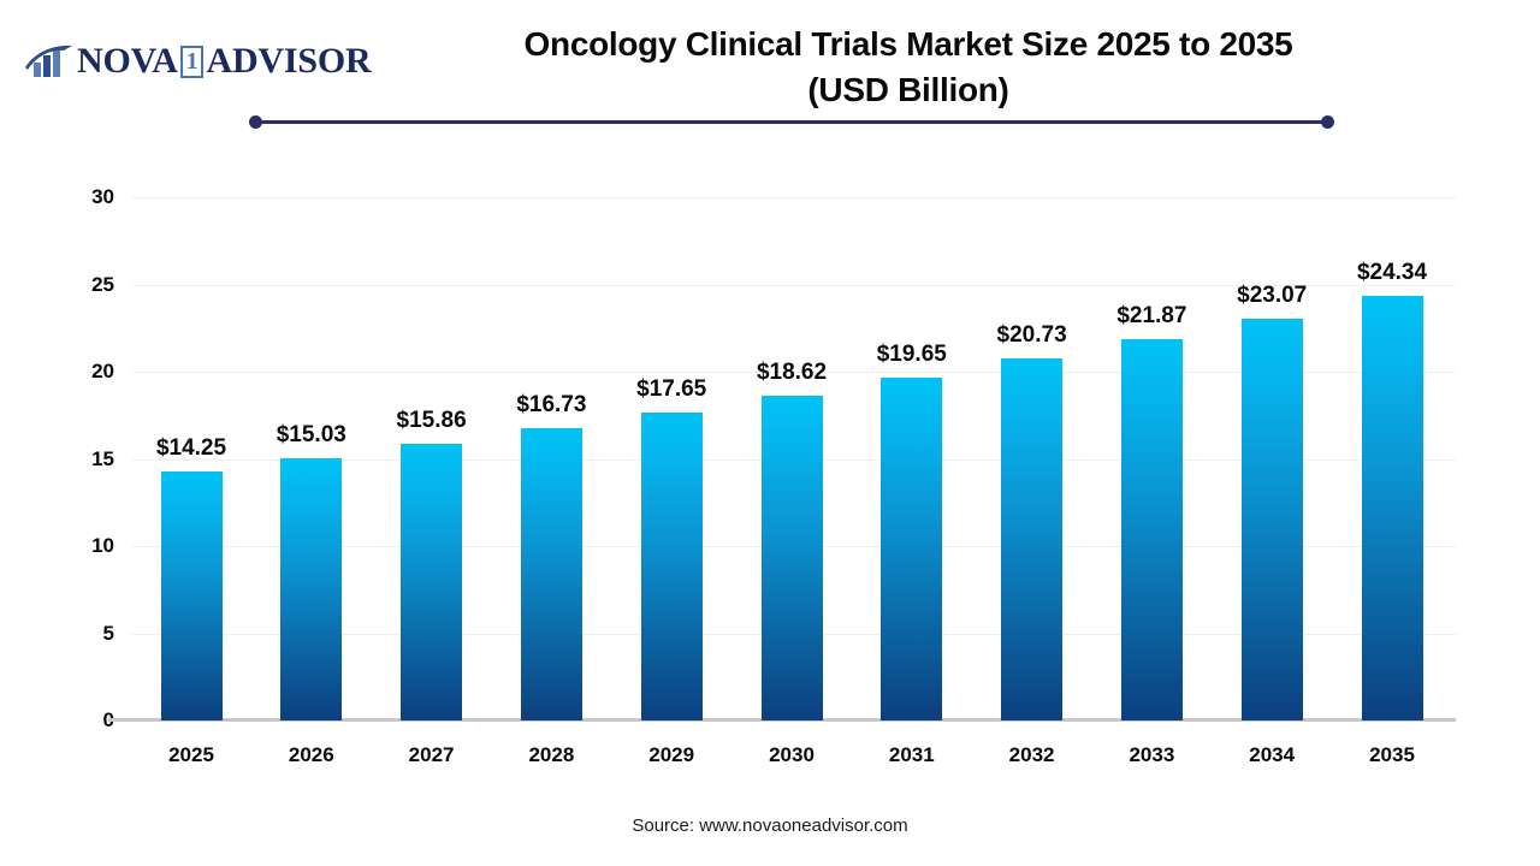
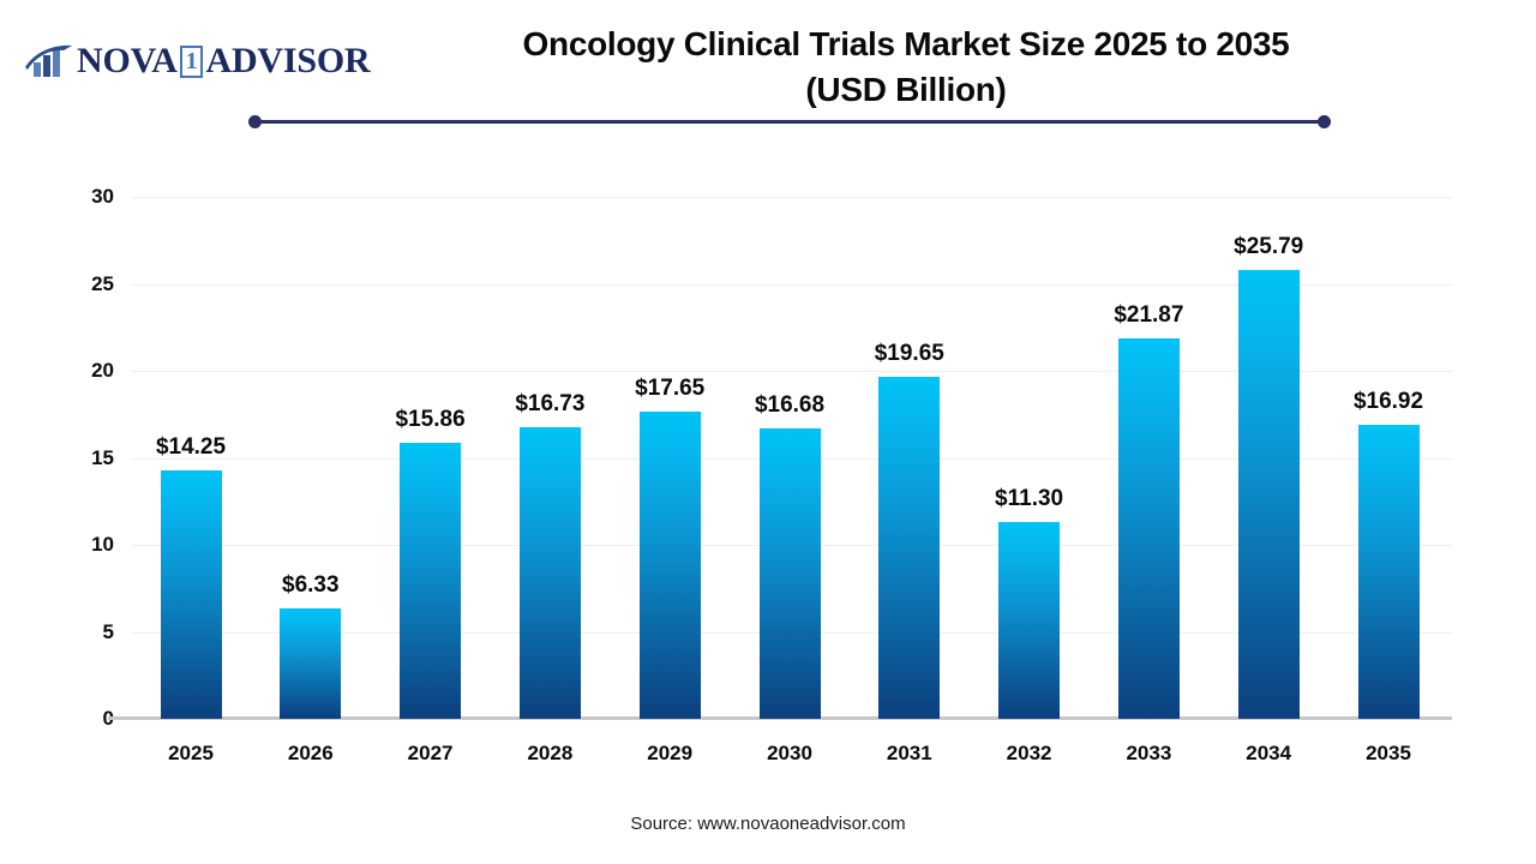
2026: $15.03 -> $6.33
2030: $18.62 -> $16.68
2032: $20.73 -> $11.30
2034: $23.07 -> $25.79
2035: $24.34 -> $16.92
